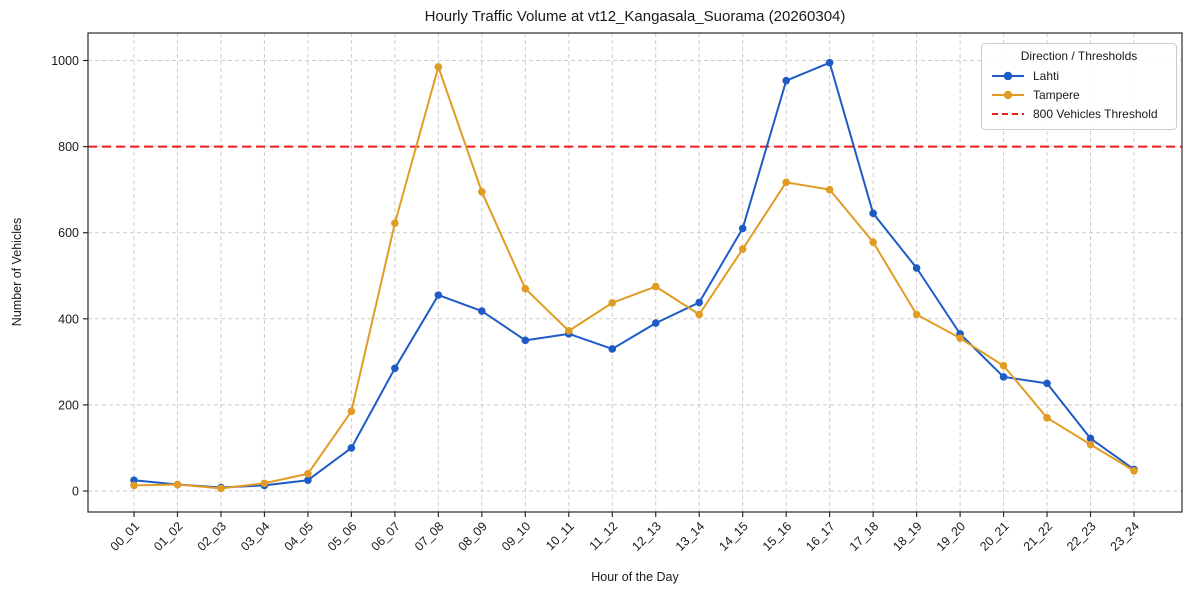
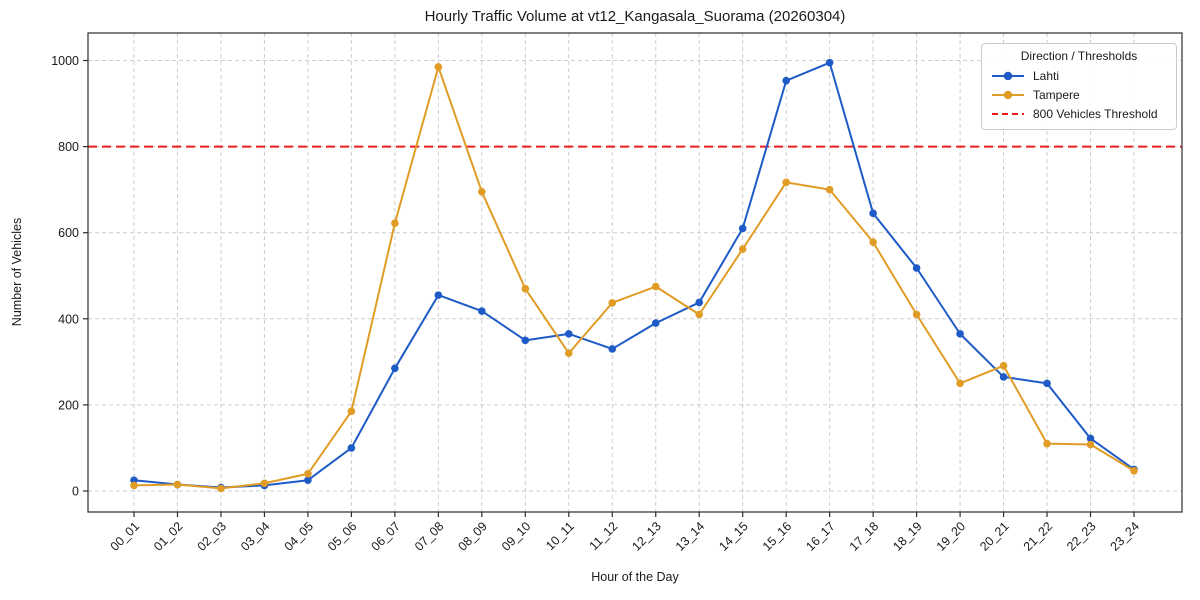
Tampere/10_11: 370 -> 320
Tampere/19_20: 360 -> 250
Tampere/21_22: 170 -> 110
